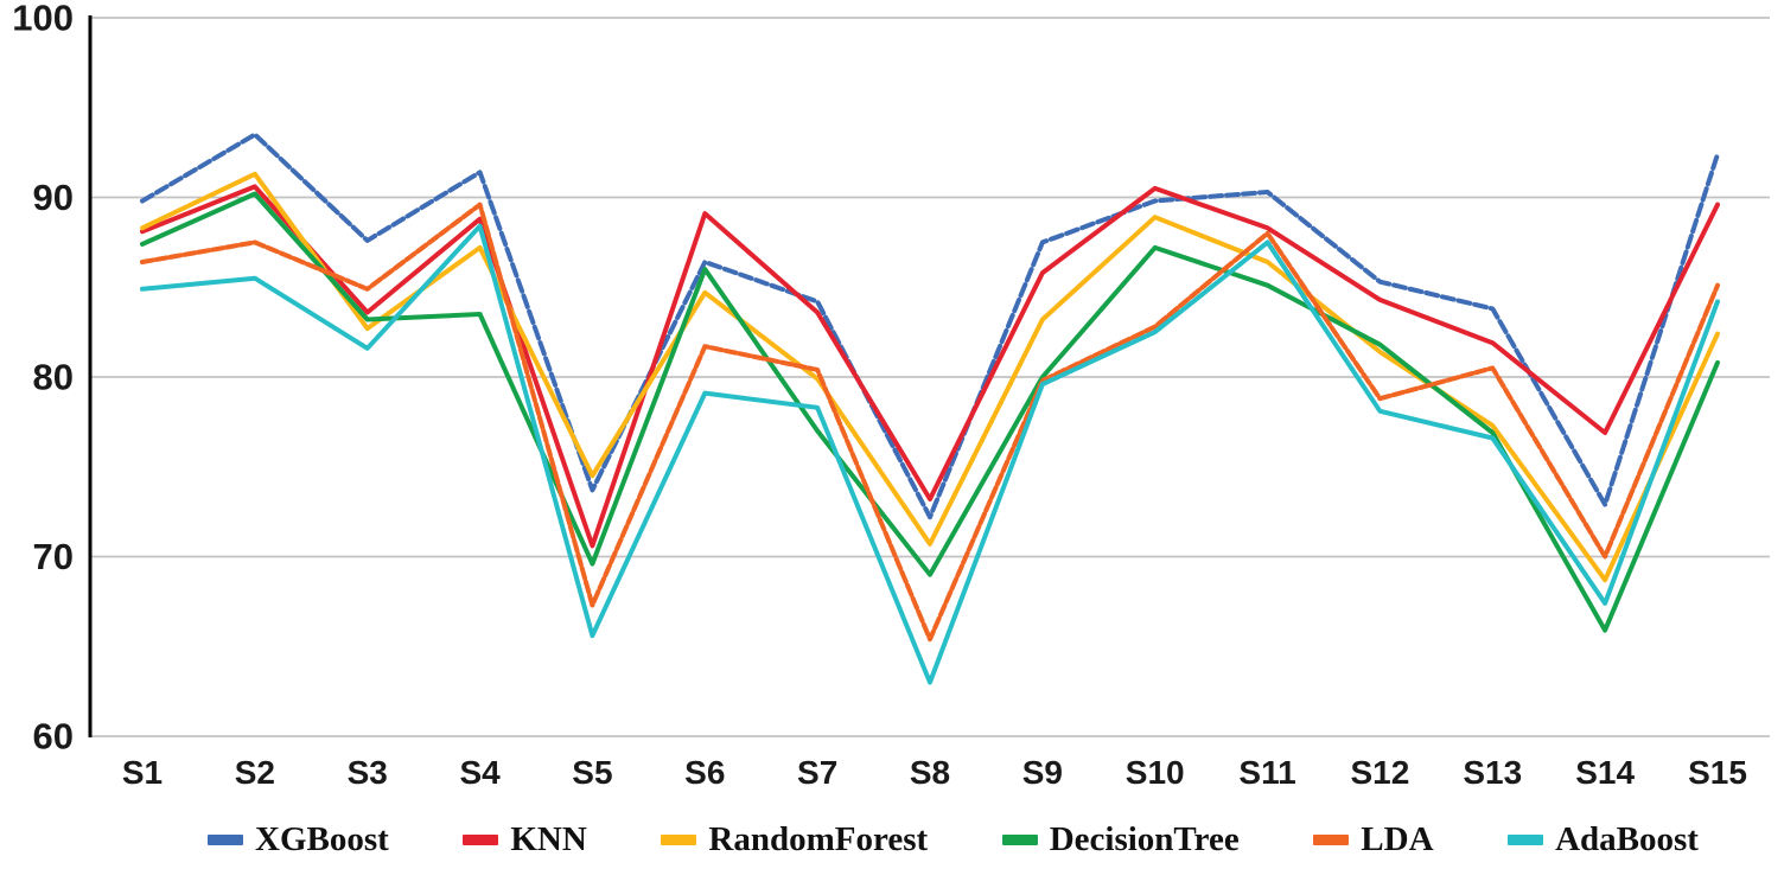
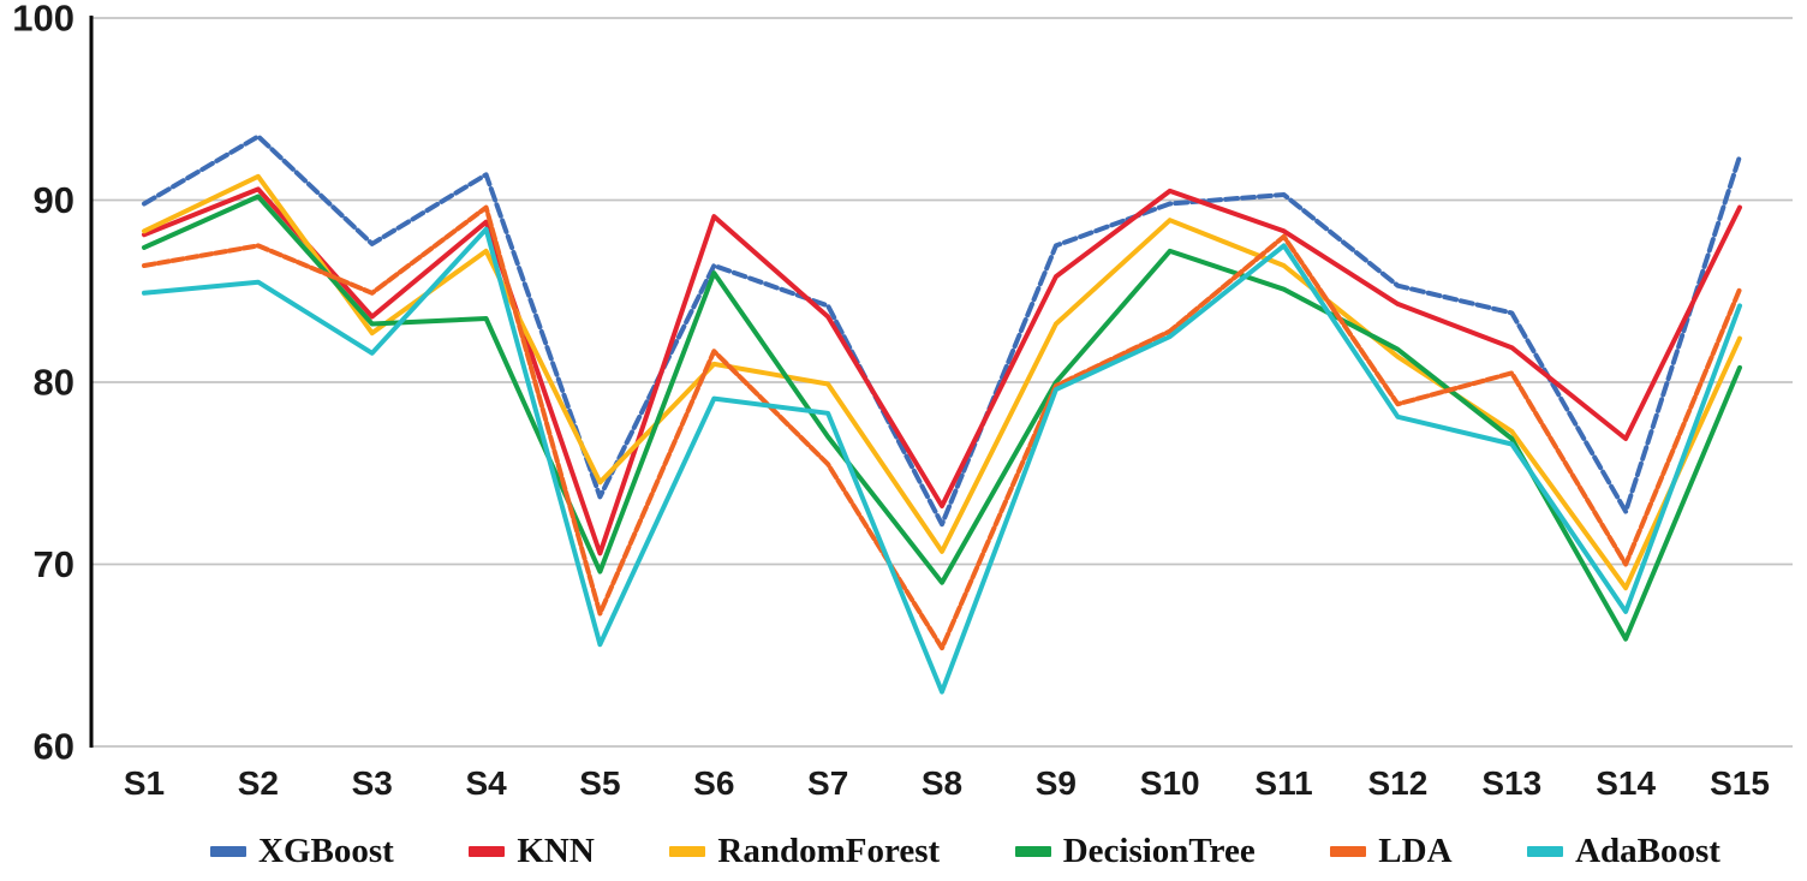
RandomForest/S6: 84.7 -> 81.0
LDA/S7: 80.4 -> 75.5
